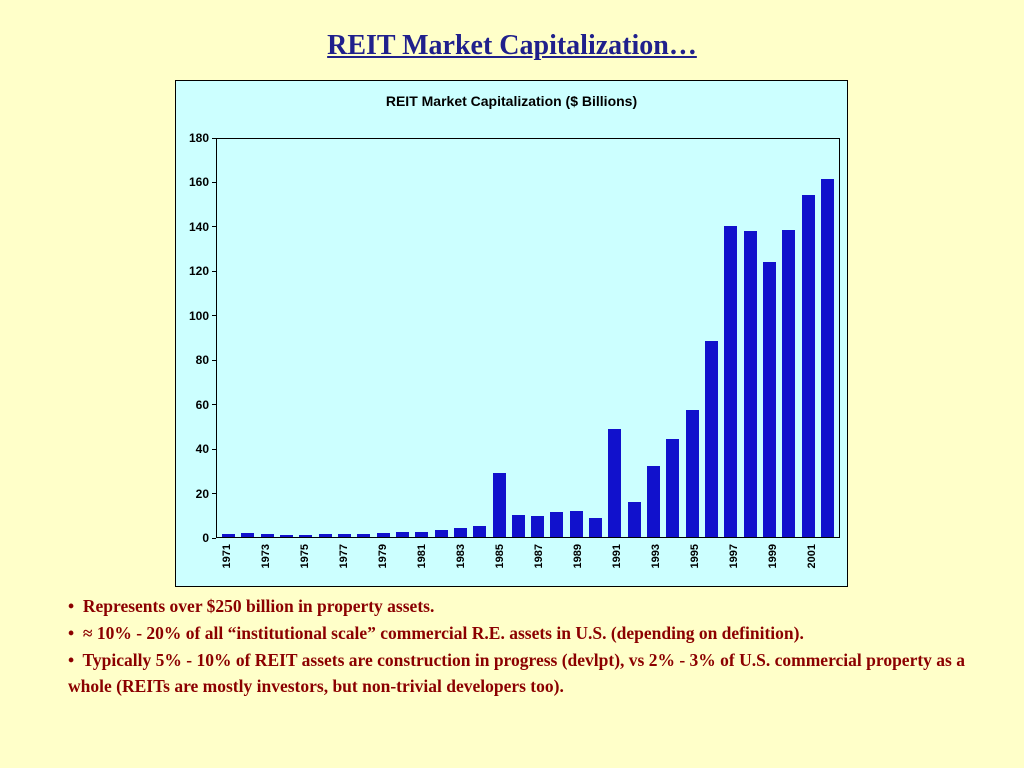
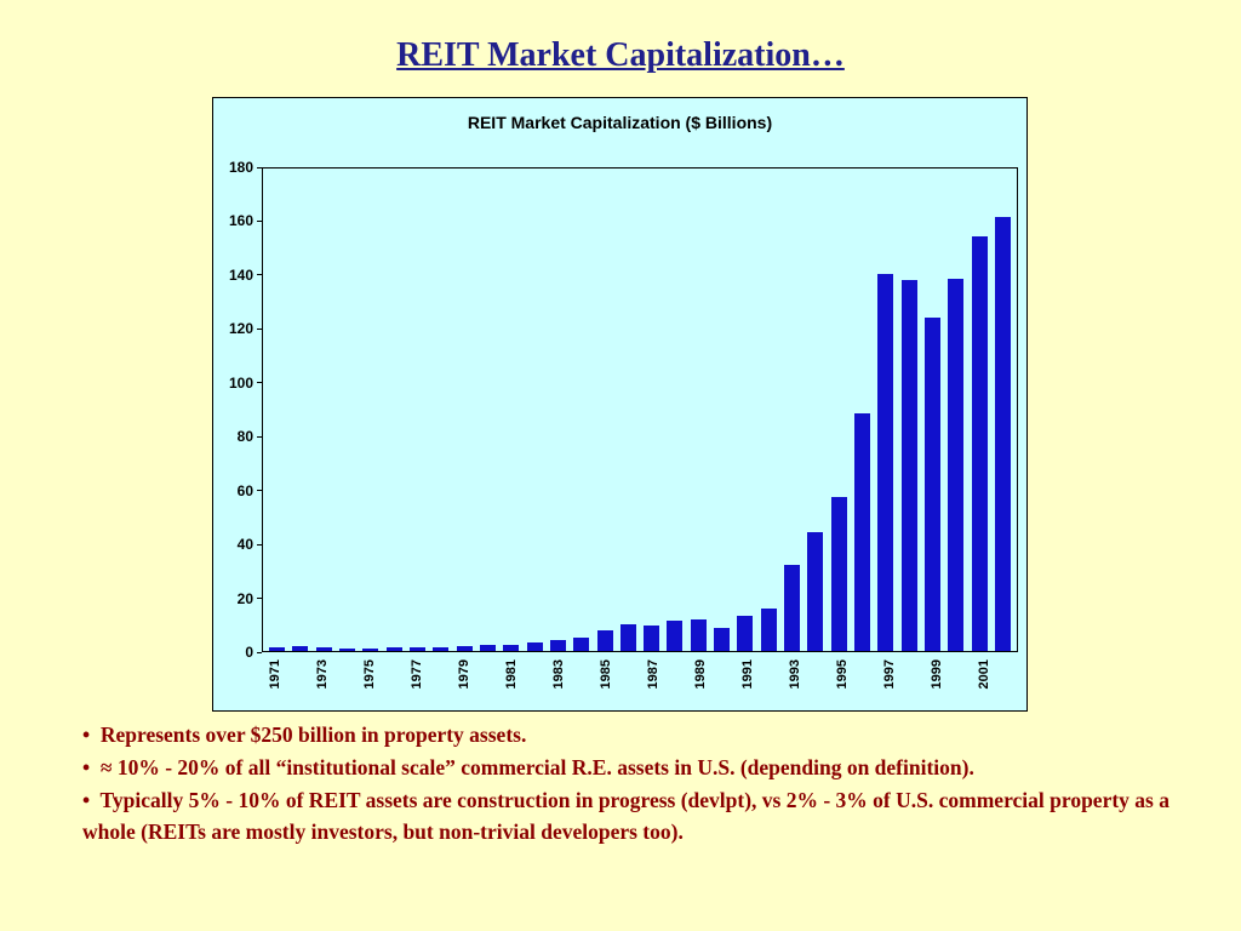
1985: 29 -> 8
1991: 49 -> 13
